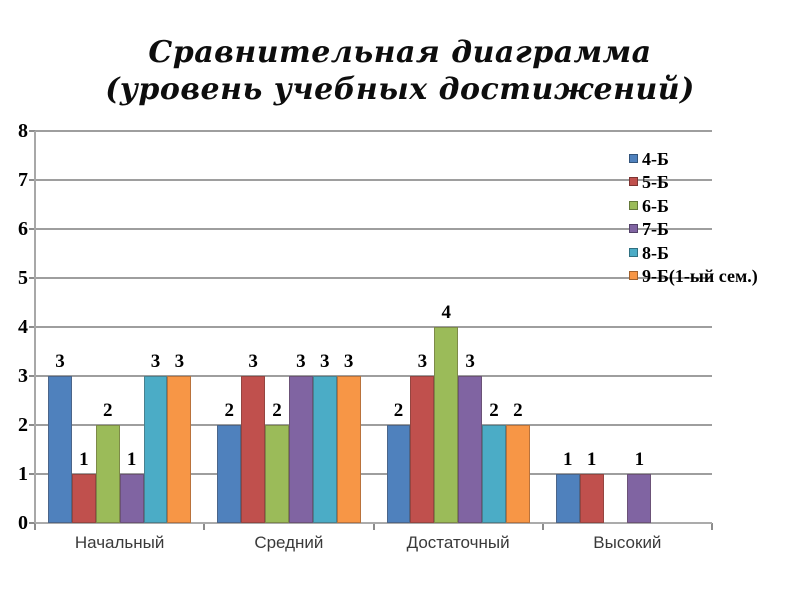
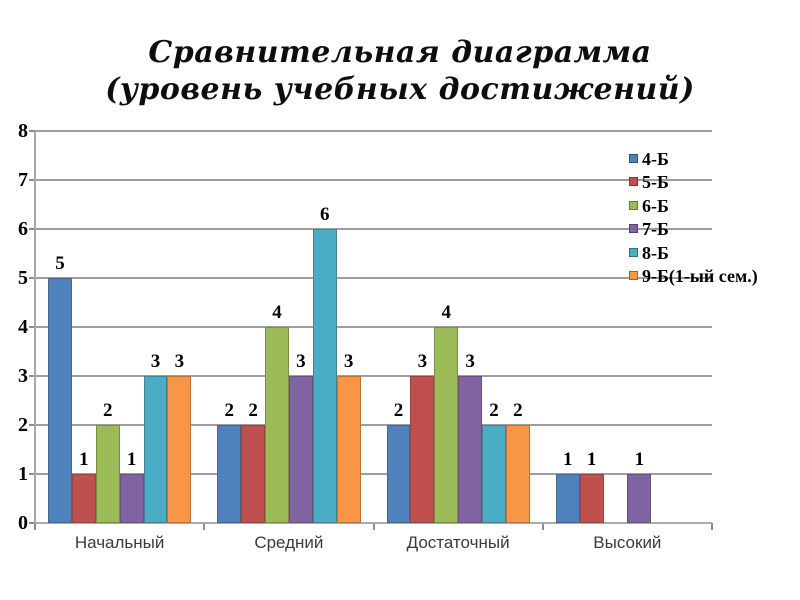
4-Б/Начальный: 3 -> 5
5-Б/Средний: 3 -> 2
6-Б/Средний: 2 -> 4
8-Б/Средний: 3 -> 6
